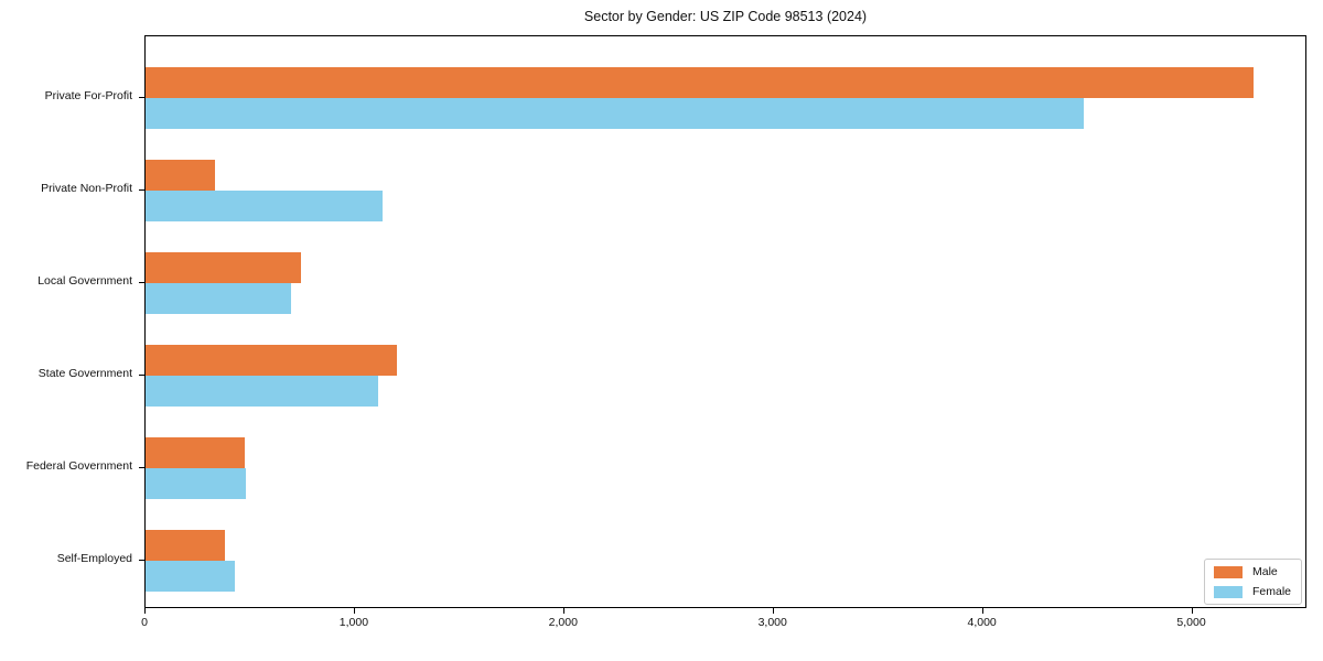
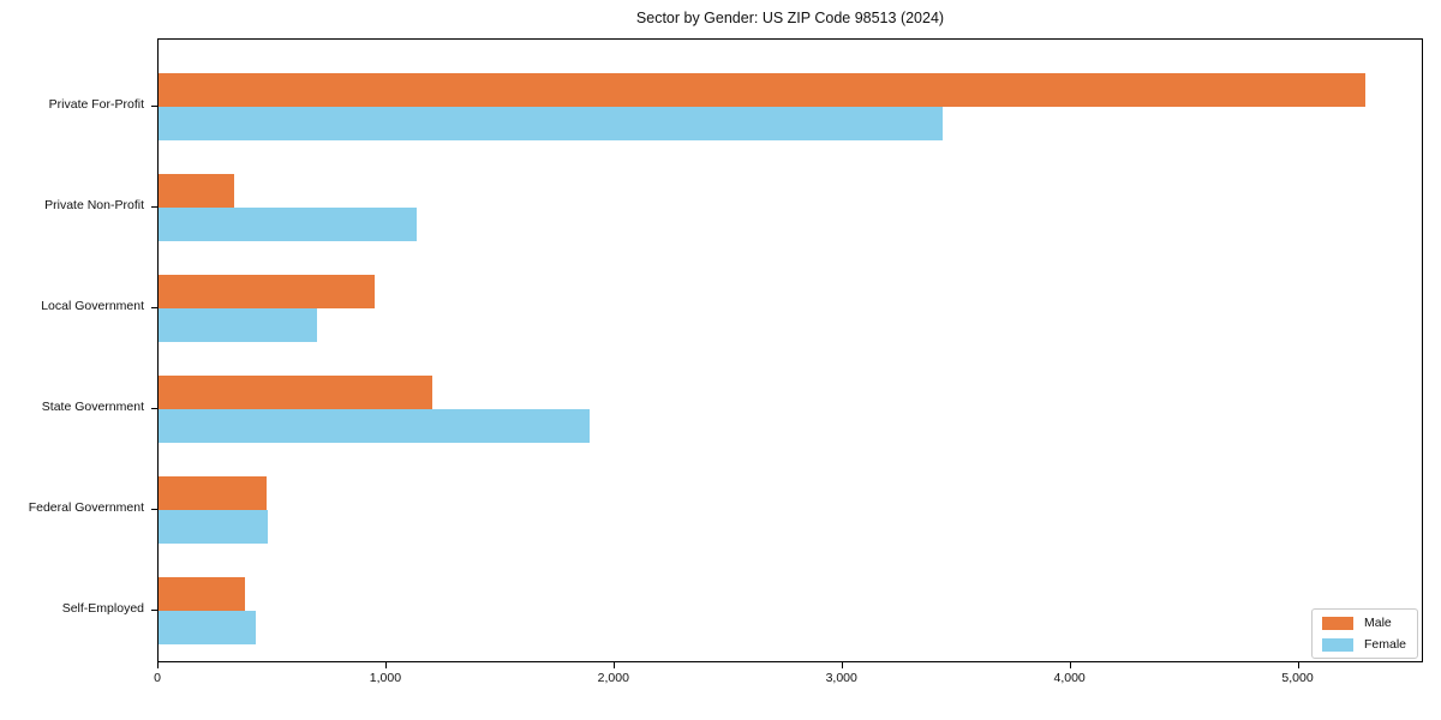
Female/Private For-Profit: 4480 -> 3440
Male/Local Government: 740 -> 950
Female/State Government: 1110 -> 1890
